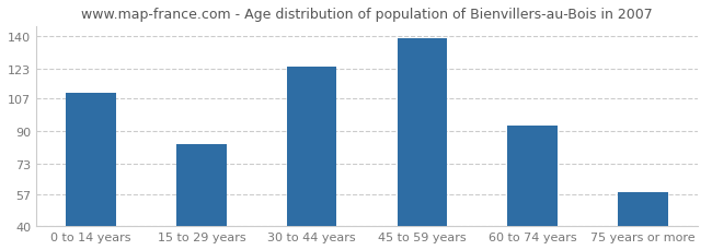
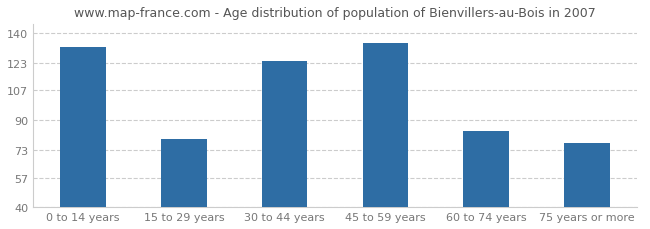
0 to 14 years: 110 -> 132
15 to 29 years: 83 -> 79
45 to 59 years: 139 -> 134
60 to 74 years: 93 -> 84
75 years or more: 58 -> 77
